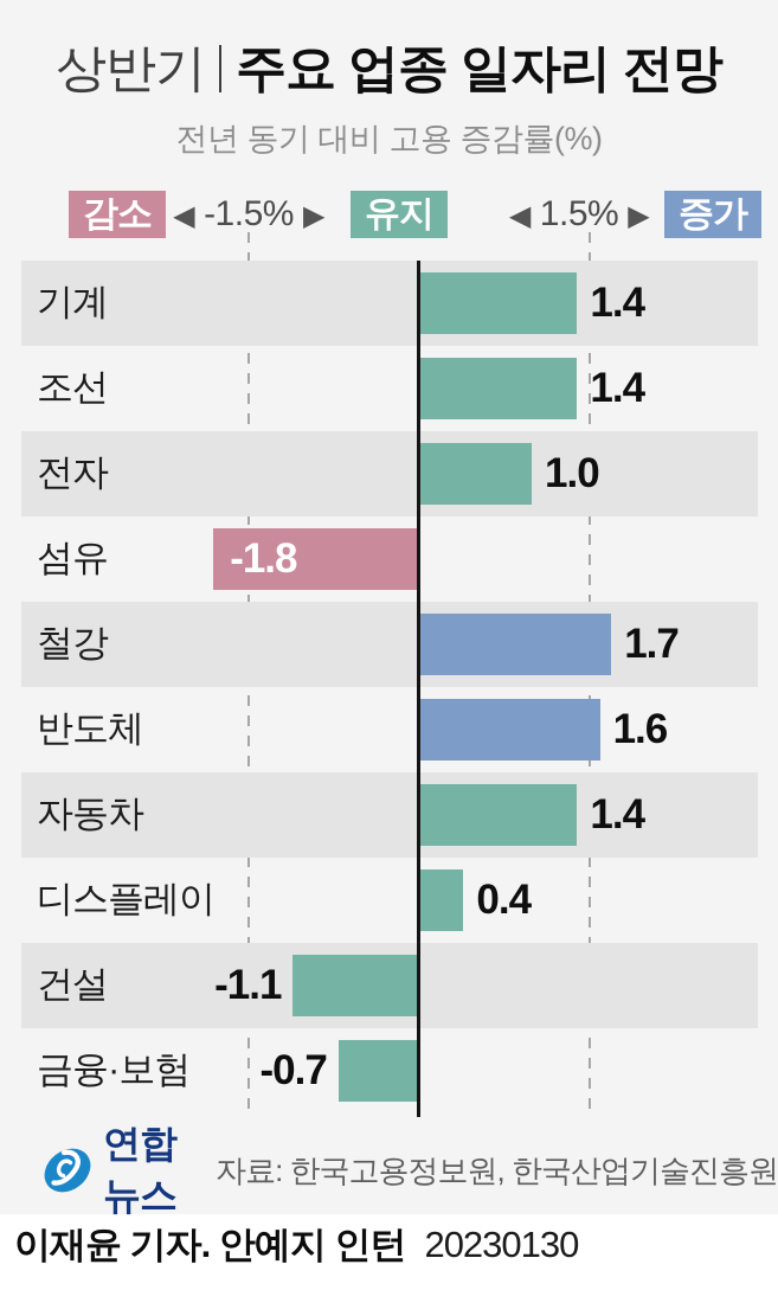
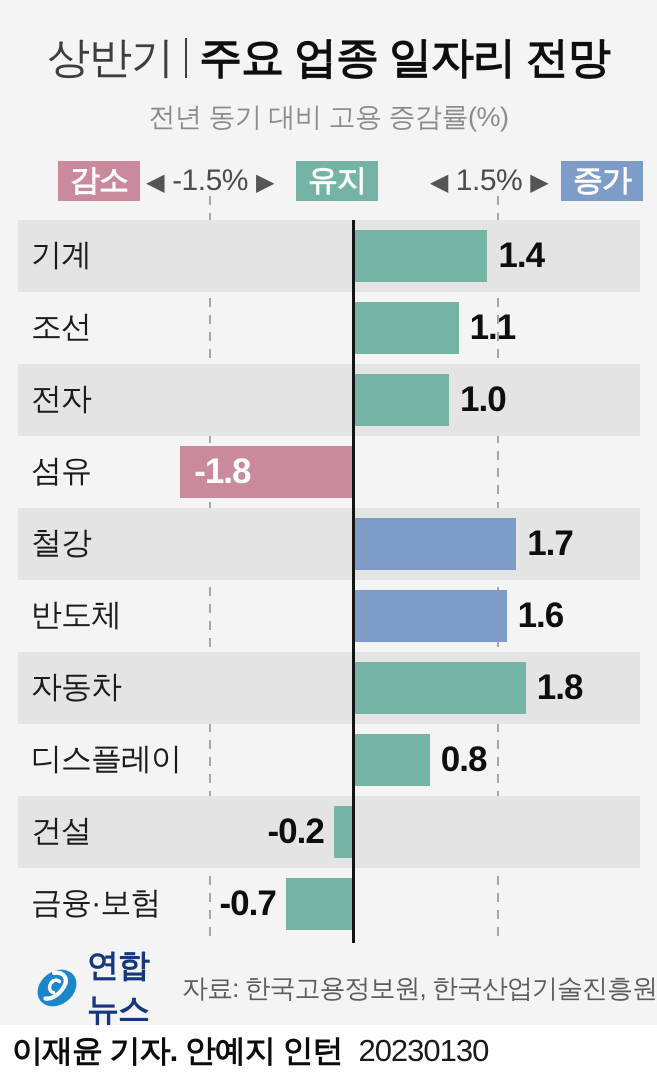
조선: 1.4 -> 1.1
자동차: 1.4 -> 1.8
디스플레이: 0.4 -> 0.8
건설: -1.1 -> -0.2
